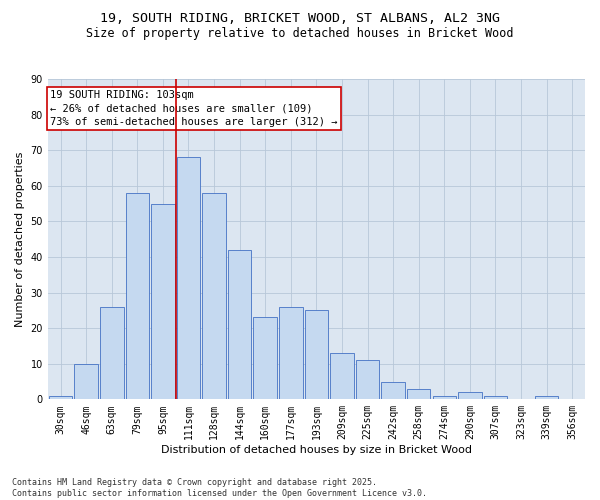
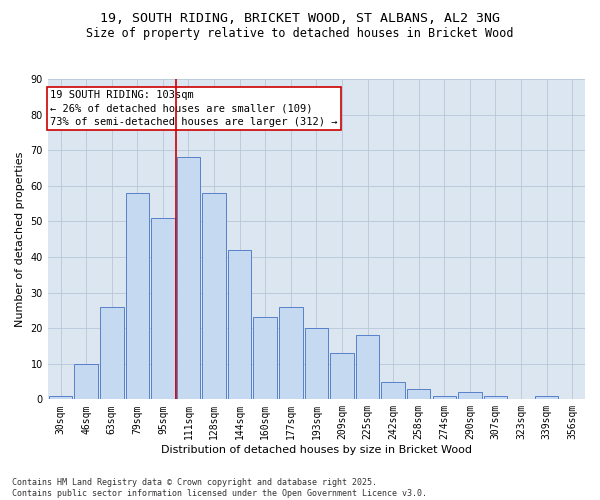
95sqm: 55 -> 51
193sqm: 25 -> 20
225sqm: 11 -> 18
